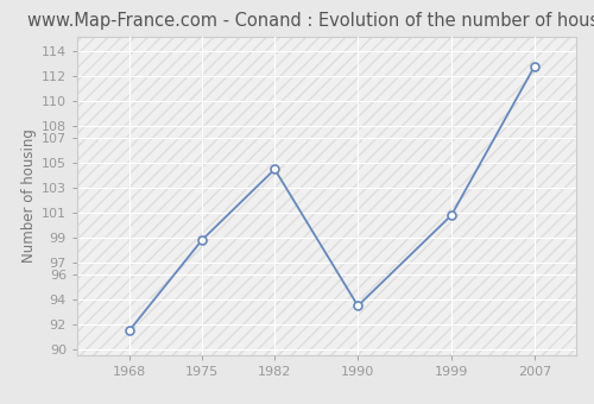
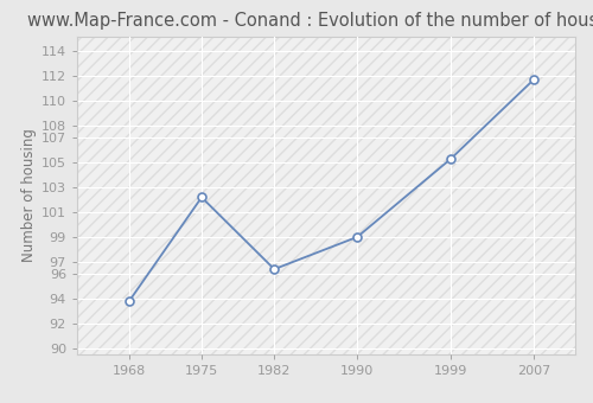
1968: 91.5 -> 93.8
1975: 98.8 -> 102.2
1982: 104.5 -> 96.4
1990: 93.5 -> 99.0
1999: 100.8 -> 105.3
2007: 112.8 -> 111.7
